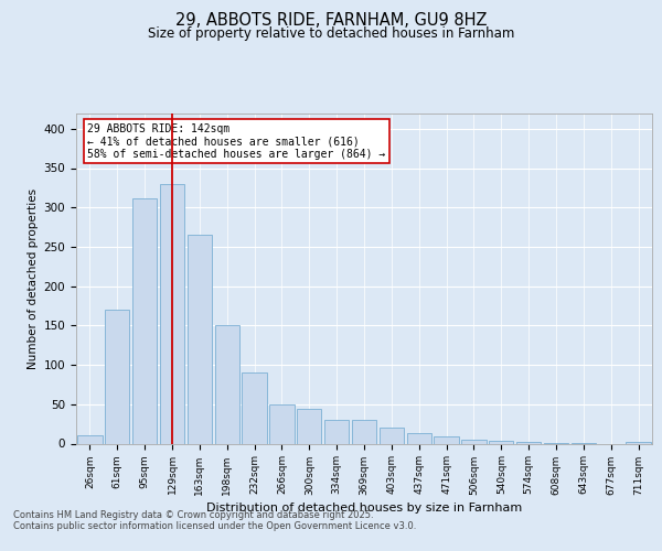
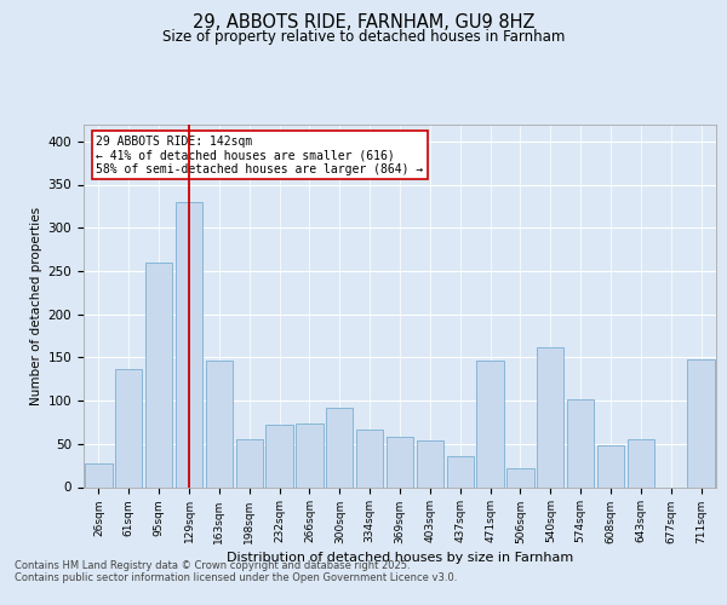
26sqm: 10 -> 28
61sqm: 170 -> 136
95sqm: 312 -> 260
163sqm: 265 -> 146
198sqm: 150 -> 56
232sqm: 91 -> 72
266sqm: 50 -> 74
300sqm: 44 -> 92
334sqm: 30 -> 66
369sqm: 30 -> 58
403sqm: 21 -> 54
437sqm: 13 -> 36
471sqm: 9 -> 146
506sqm: 5 -> 22
540sqm: 3 -> 162
574sqm: 2 -> 102
608sqm: 1 -> 48
643sqm: 1 -> 56
711sqm: 2 -> 148
